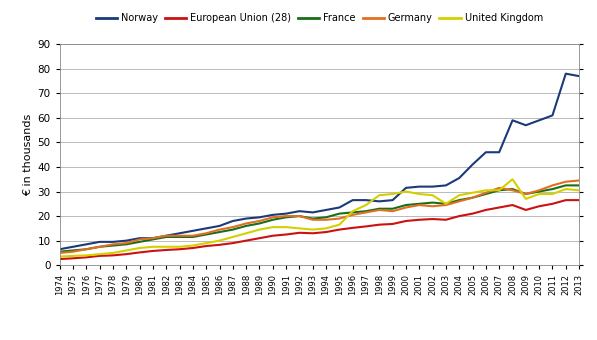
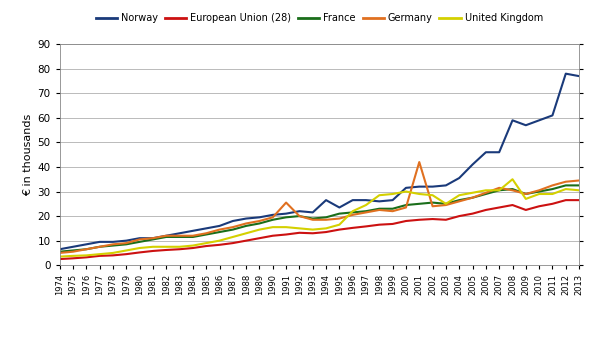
Germany/1991: 20.0 -> 25.5
Norway/1994: 22.5 -> 26.5
Germany/2001: 24.5 -> 42.0
